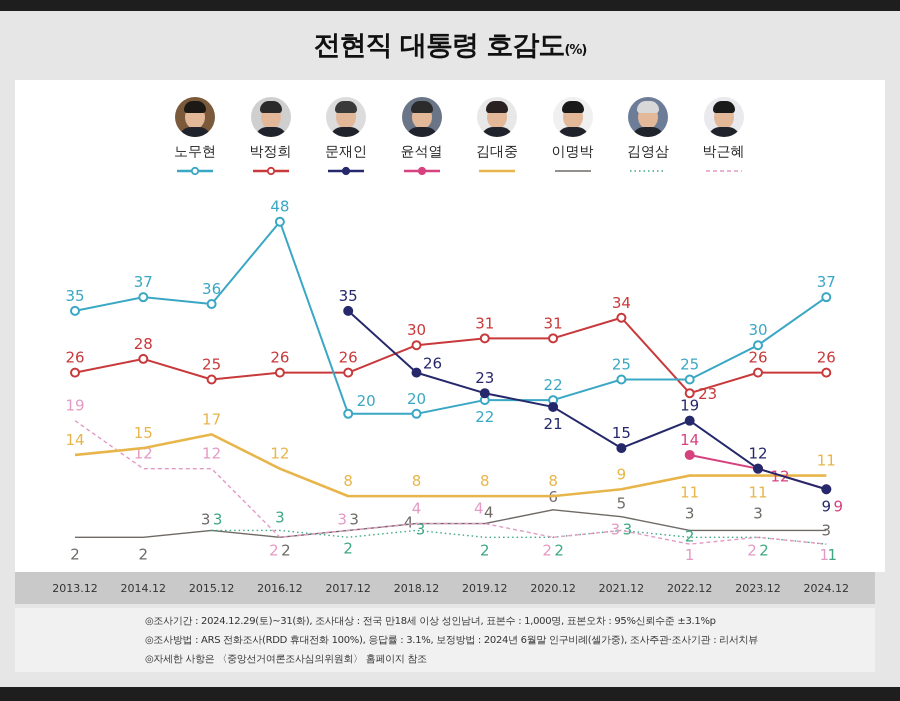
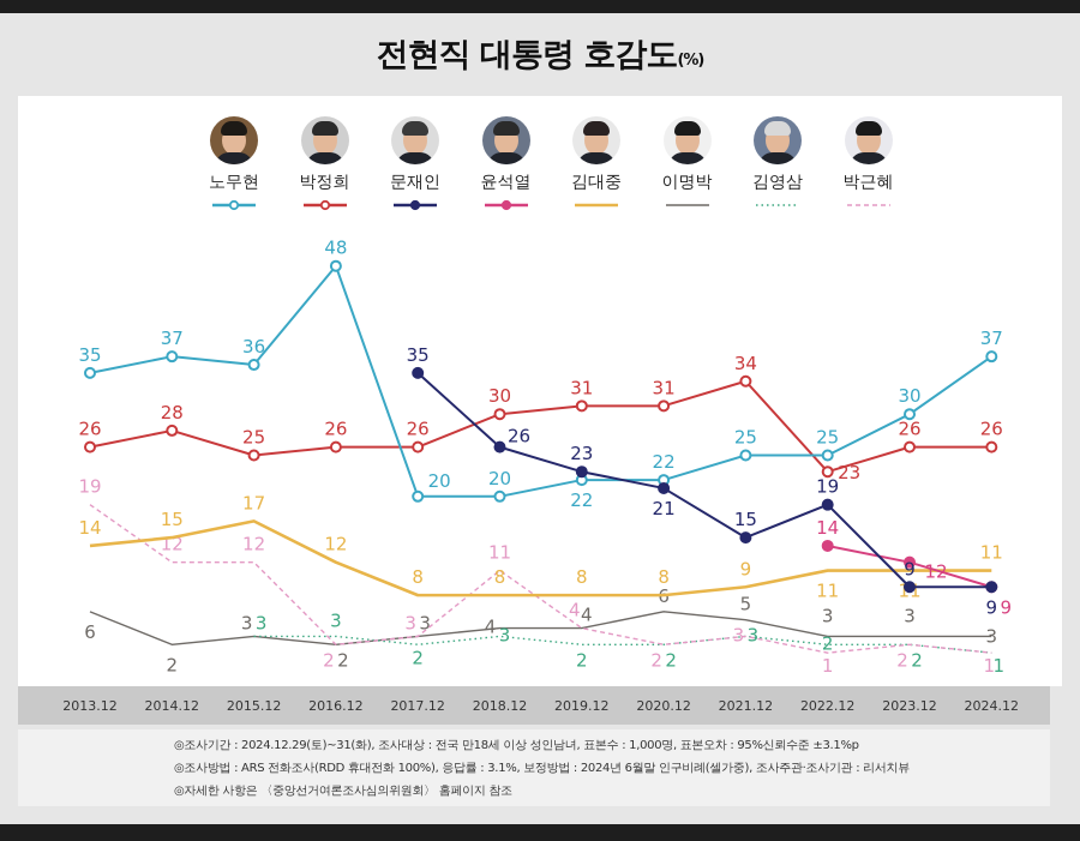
이명박/2013.12: 2 -> 6
박근혜/2018.12: 4 -> 11
문재인/2023.12: 12 -> 9
